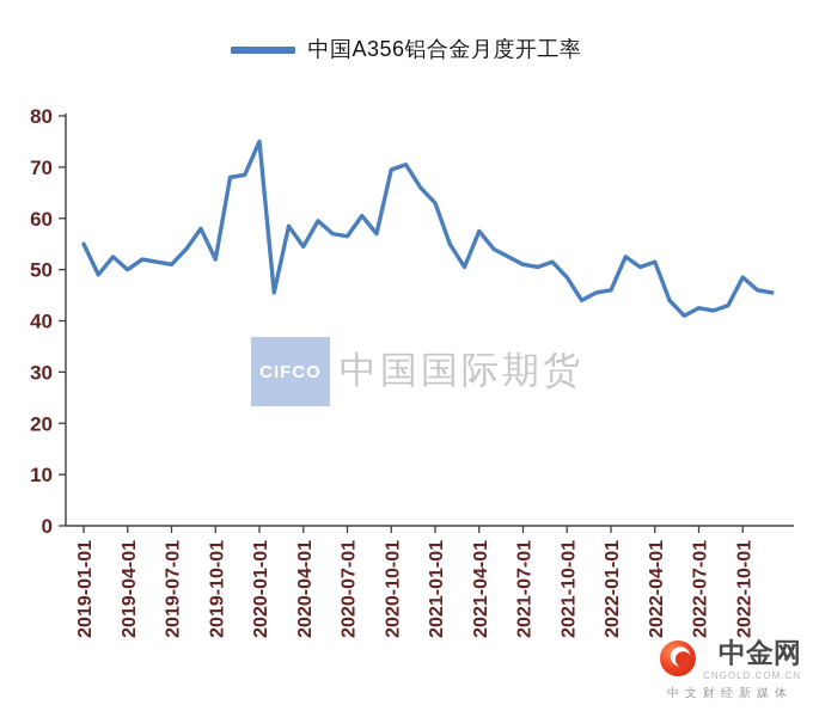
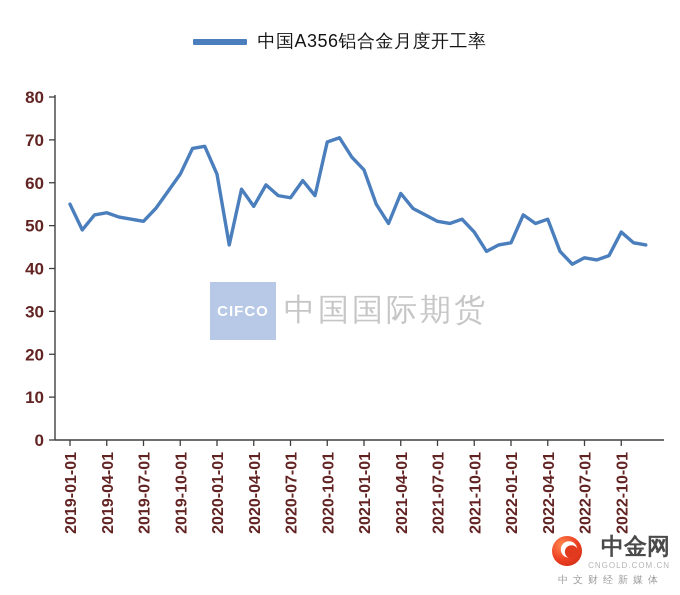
2019-04-01: 50 -> 53
2019-10-01: 52 -> 62
2020-01-01: 75 -> 62
